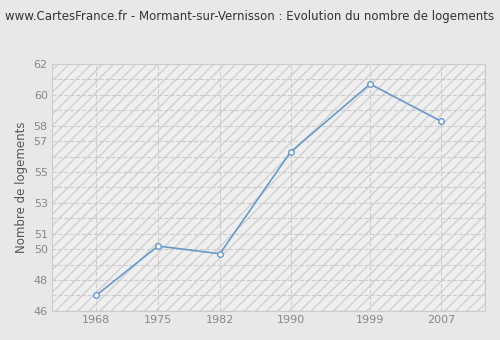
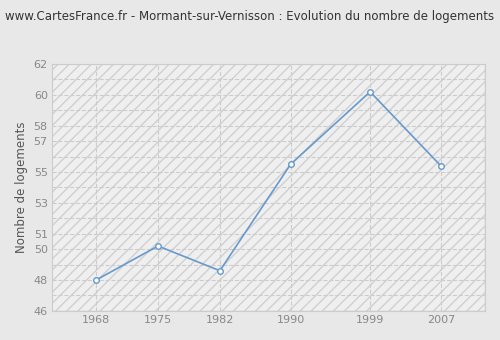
1968: 47.0 -> 48.0
1982: 49.7 -> 48.6
1990: 56.3 -> 55.5
1999: 60.7 -> 60.2
2007: 58.3 -> 55.4
